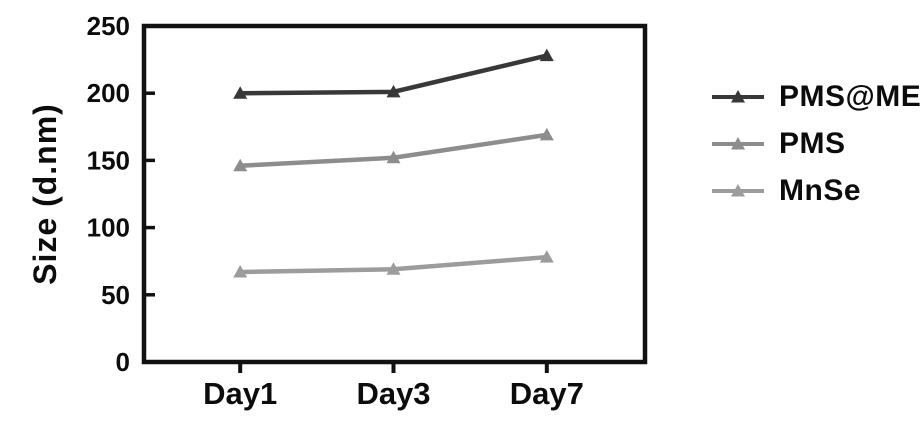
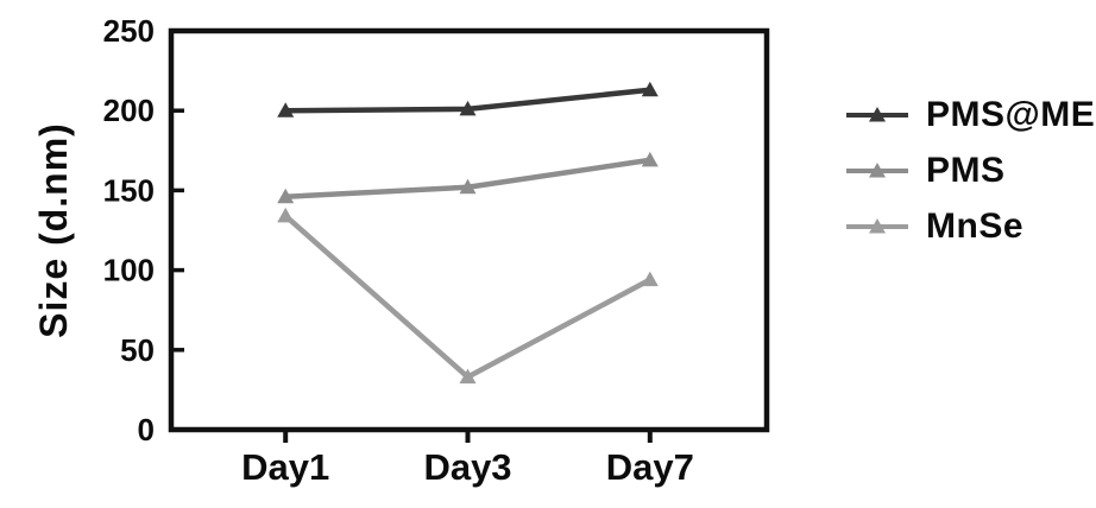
MnSe/Day1: 67 -> 134
MnSe/Day3: 69 -> 33
PMS@ME/Day7: 228 -> 213
MnSe/Day7: 78 -> 94
